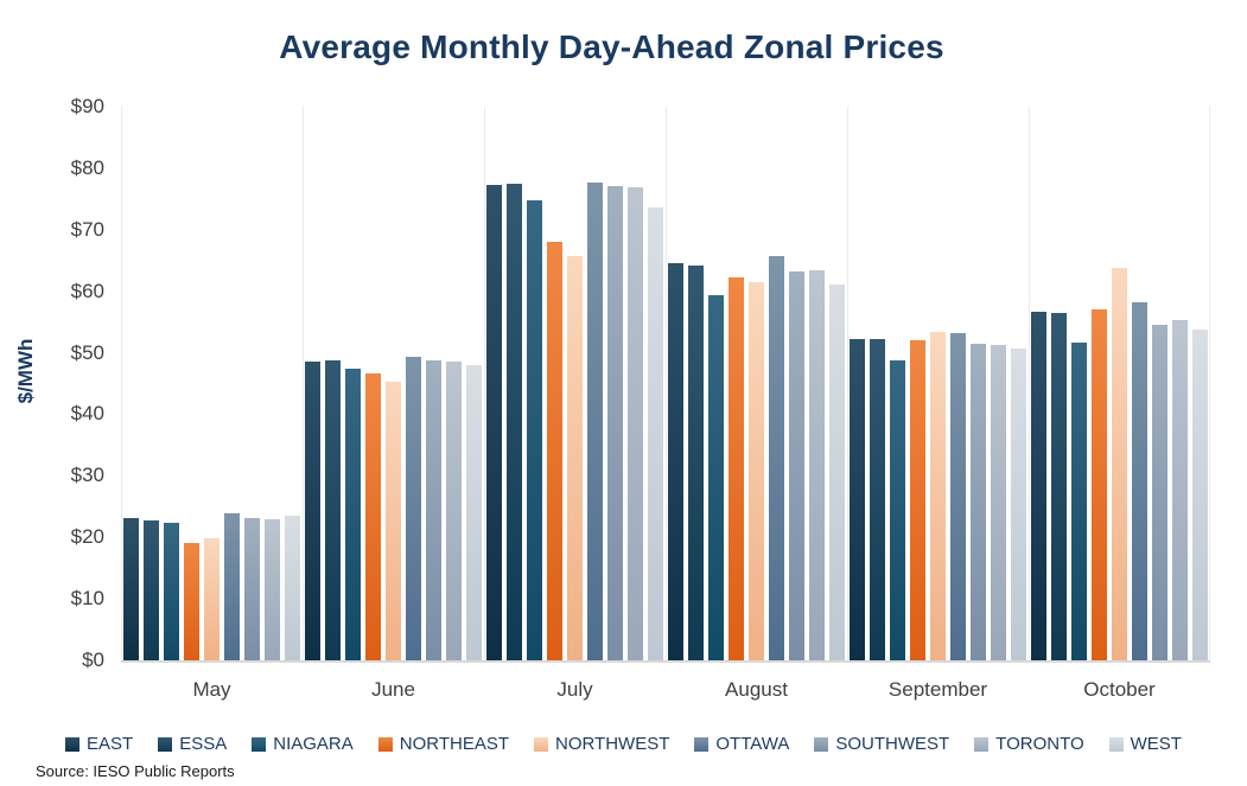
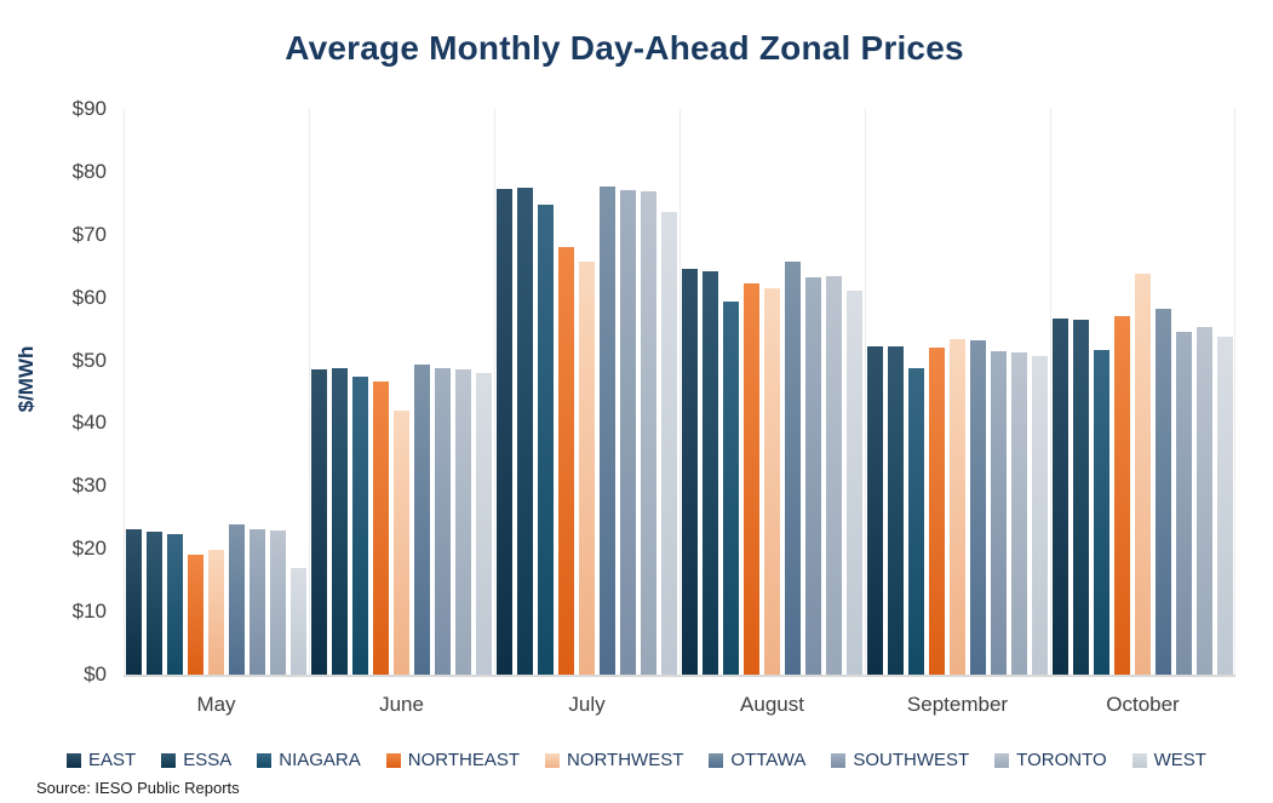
WEST/May: $24 -> $17
NORTHWEST/June: $45 -> $42
